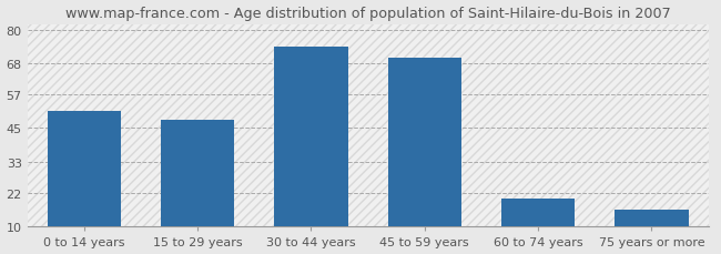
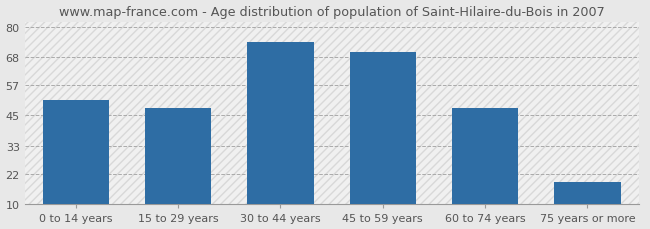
60 to 74 years: 20 -> 48
75 years or more: 16 -> 19
